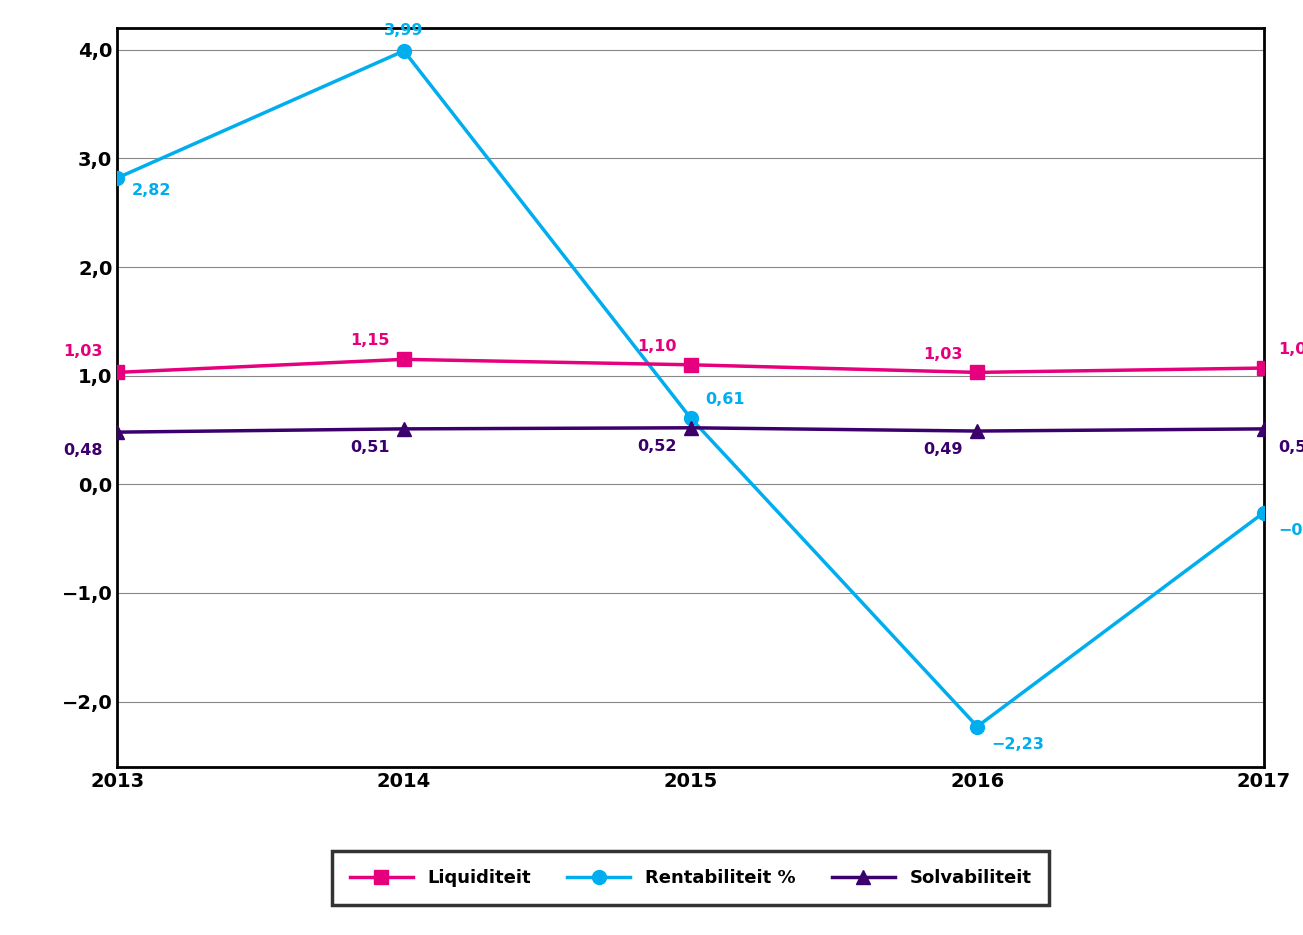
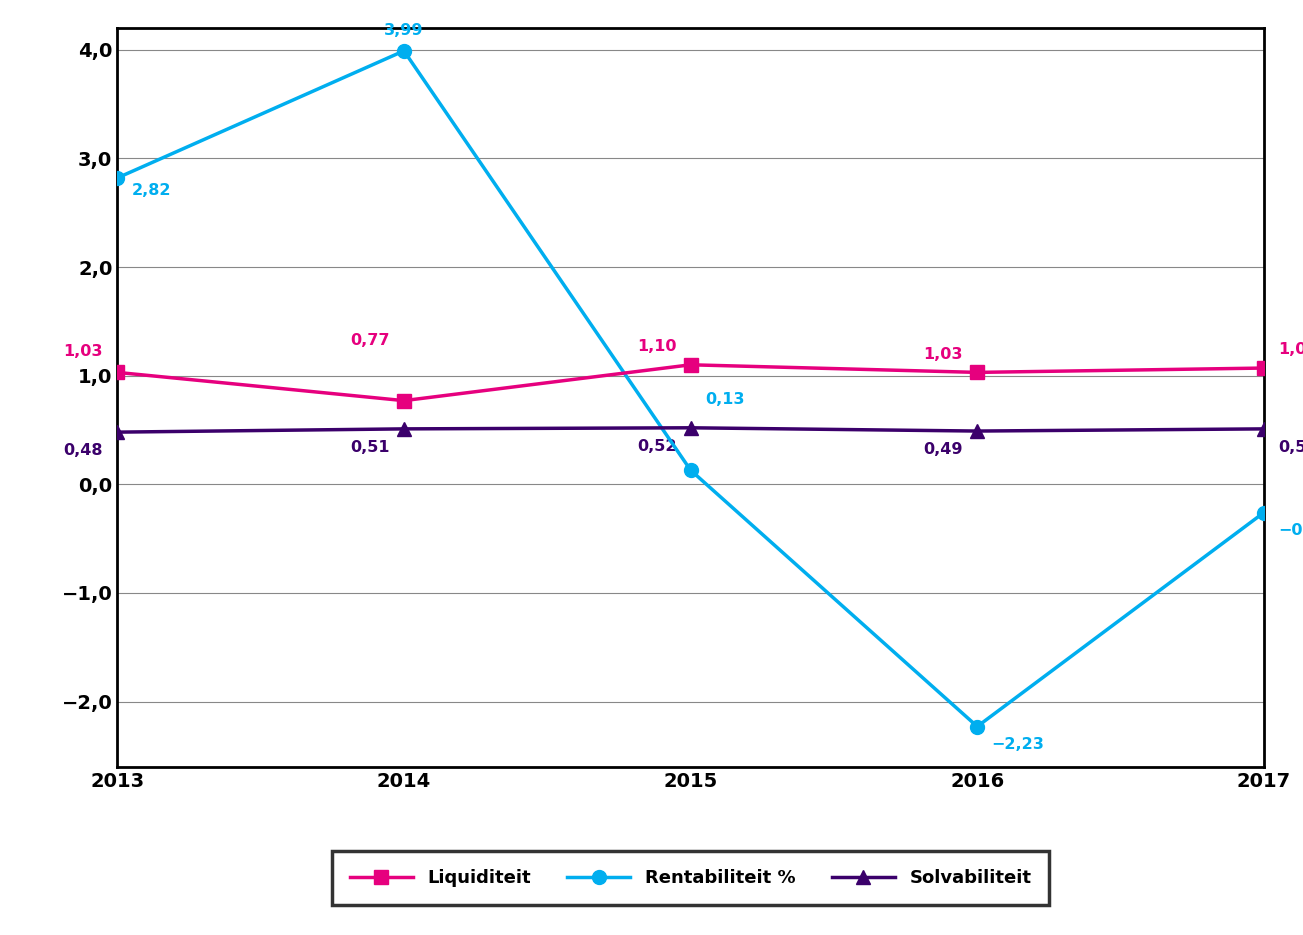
Liquiditeit/2014: 1,15 -> 0,77
Rentabiliteit %/2015: 0,61 -> 0,13
